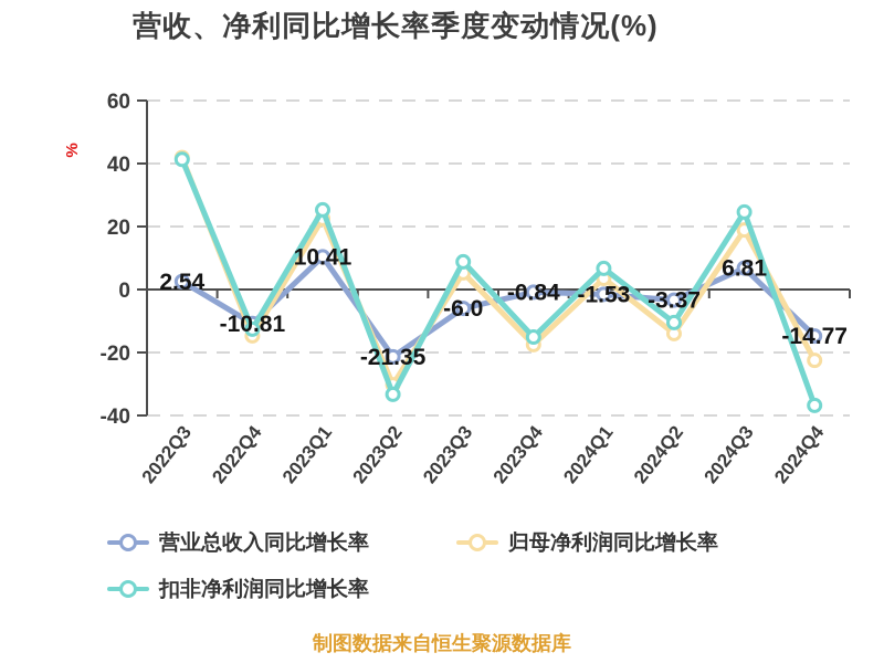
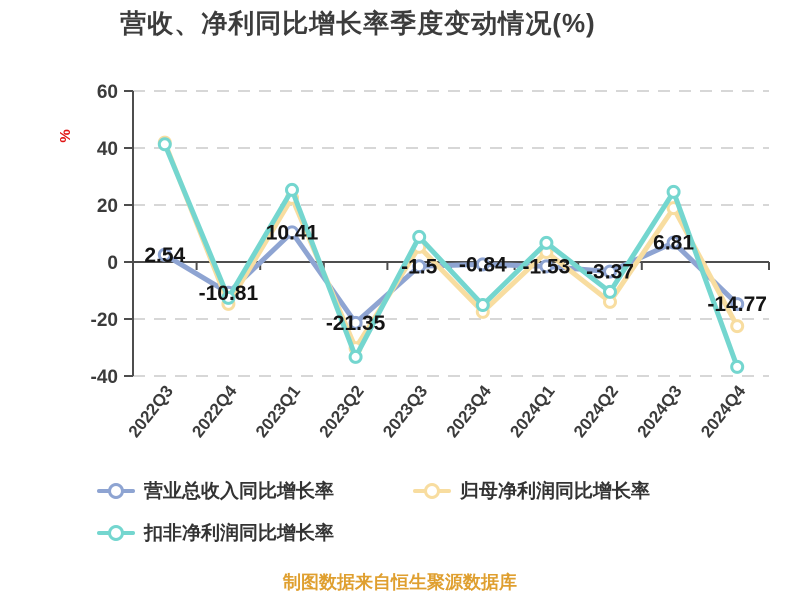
营业总收入同比增长率/2023Q3: -6.0 -> -1.5
